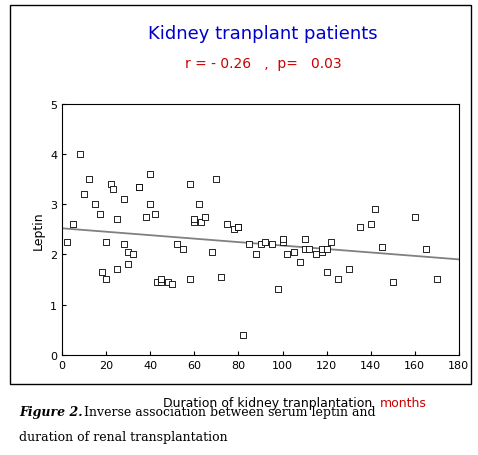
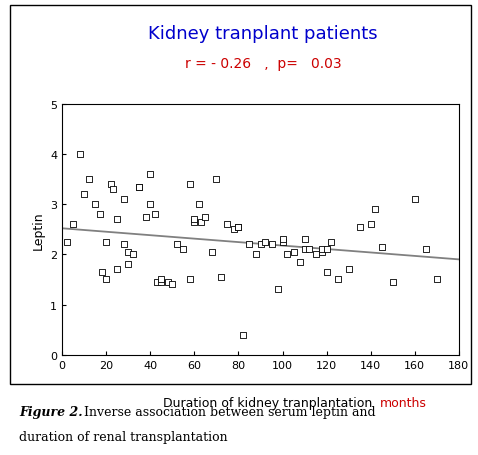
160: 2.74 -> 3.10
